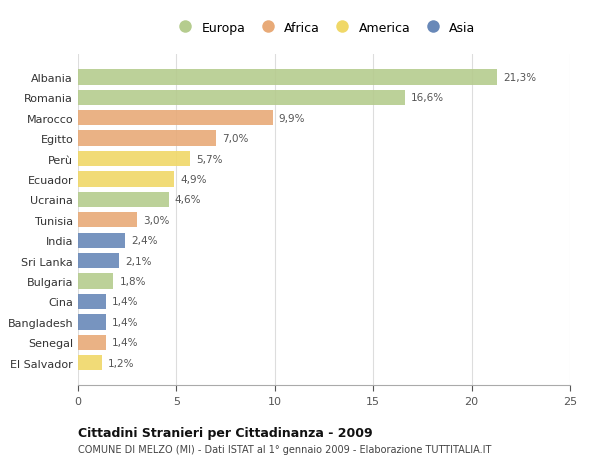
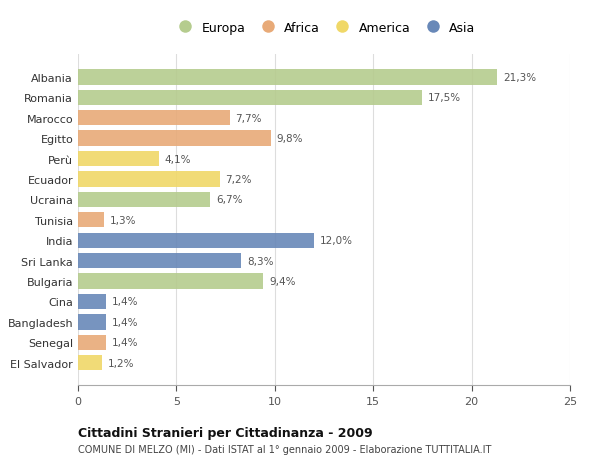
Romania: 16,6% -> 17,5%
Marocco: 9,9% -> 7,7%
Egitto: 7,0% -> 9,8%
Perù: 5,7% -> 4,1%
Ecuador: 4,9% -> 7,2%
Ucraina: 4,6% -> 6,7%
Tunisia: 3,0% -> 1,3%
India: 2,4% -> 12,0%
Sri Lanka: 2,1% -> 8,3%
Bulgaria: 1,8% -> 9,4%
